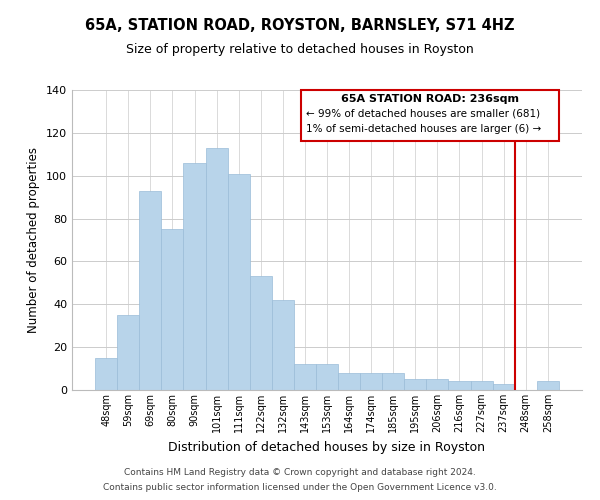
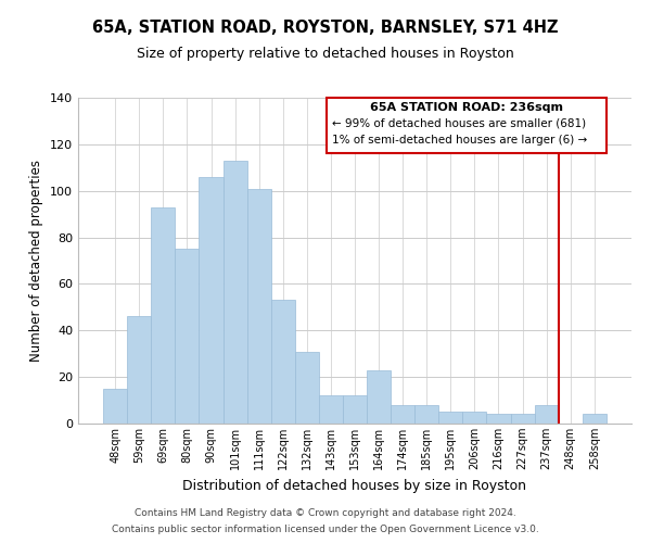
59sqm: 35 -> 46
132sqm: 42 -> 31
164sqm: 8 -> 23
237sqm: 3 -> 8
